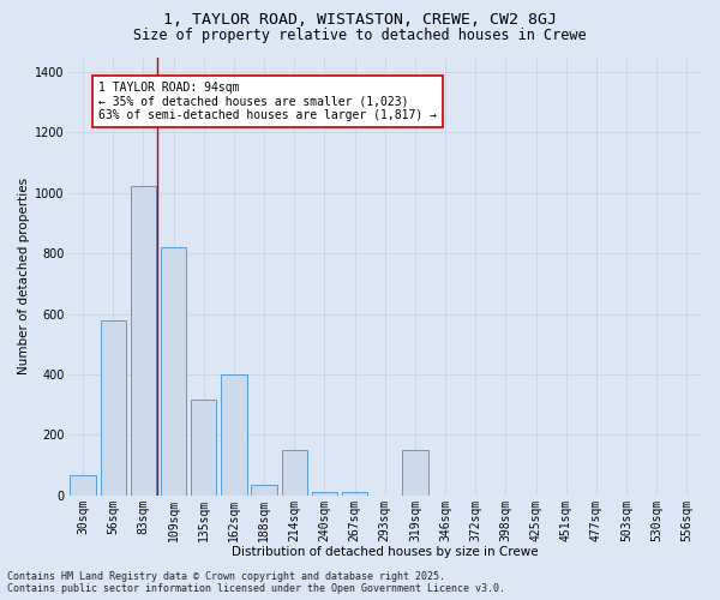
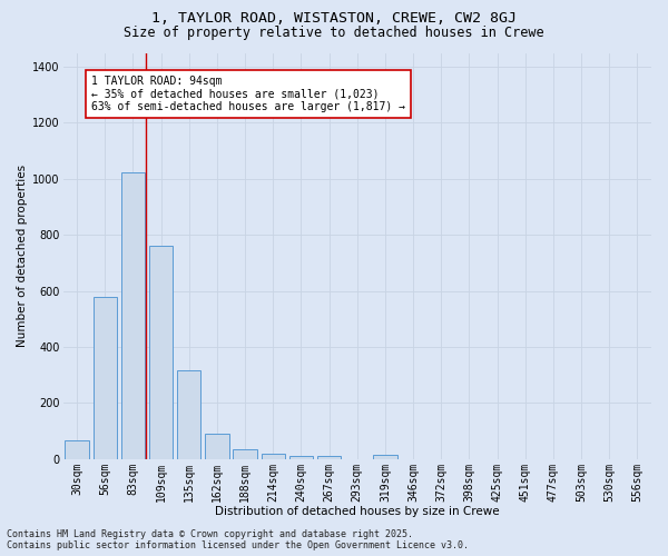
109sqm: 820 -> 760
162sqm: 400 -> 90
214sqm: 150 -> 20
319sqm: 150 -> 15
